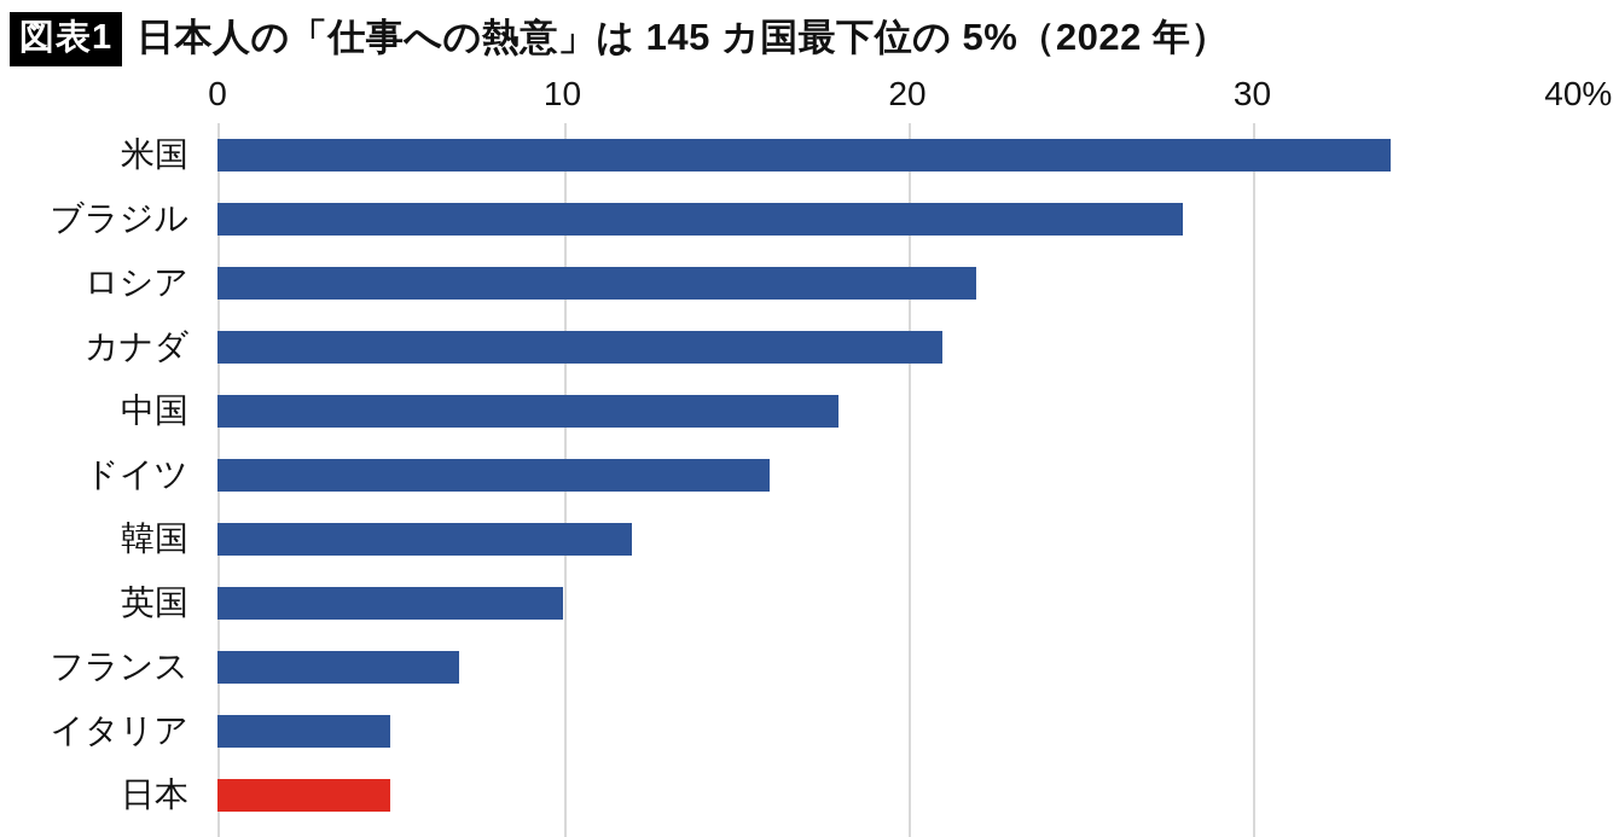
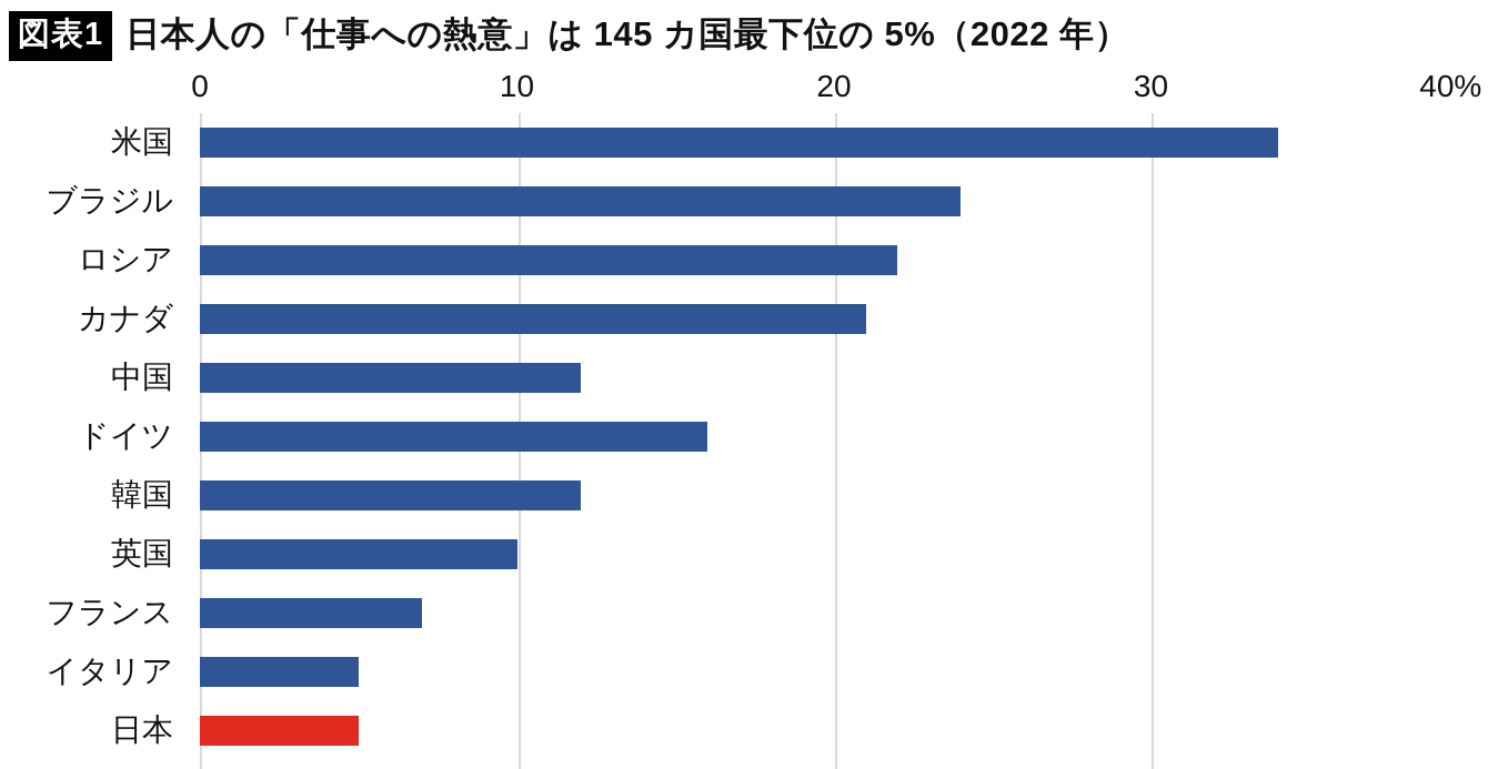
ブラジル: 28% -> 24%
中国: 18% -> 12%
